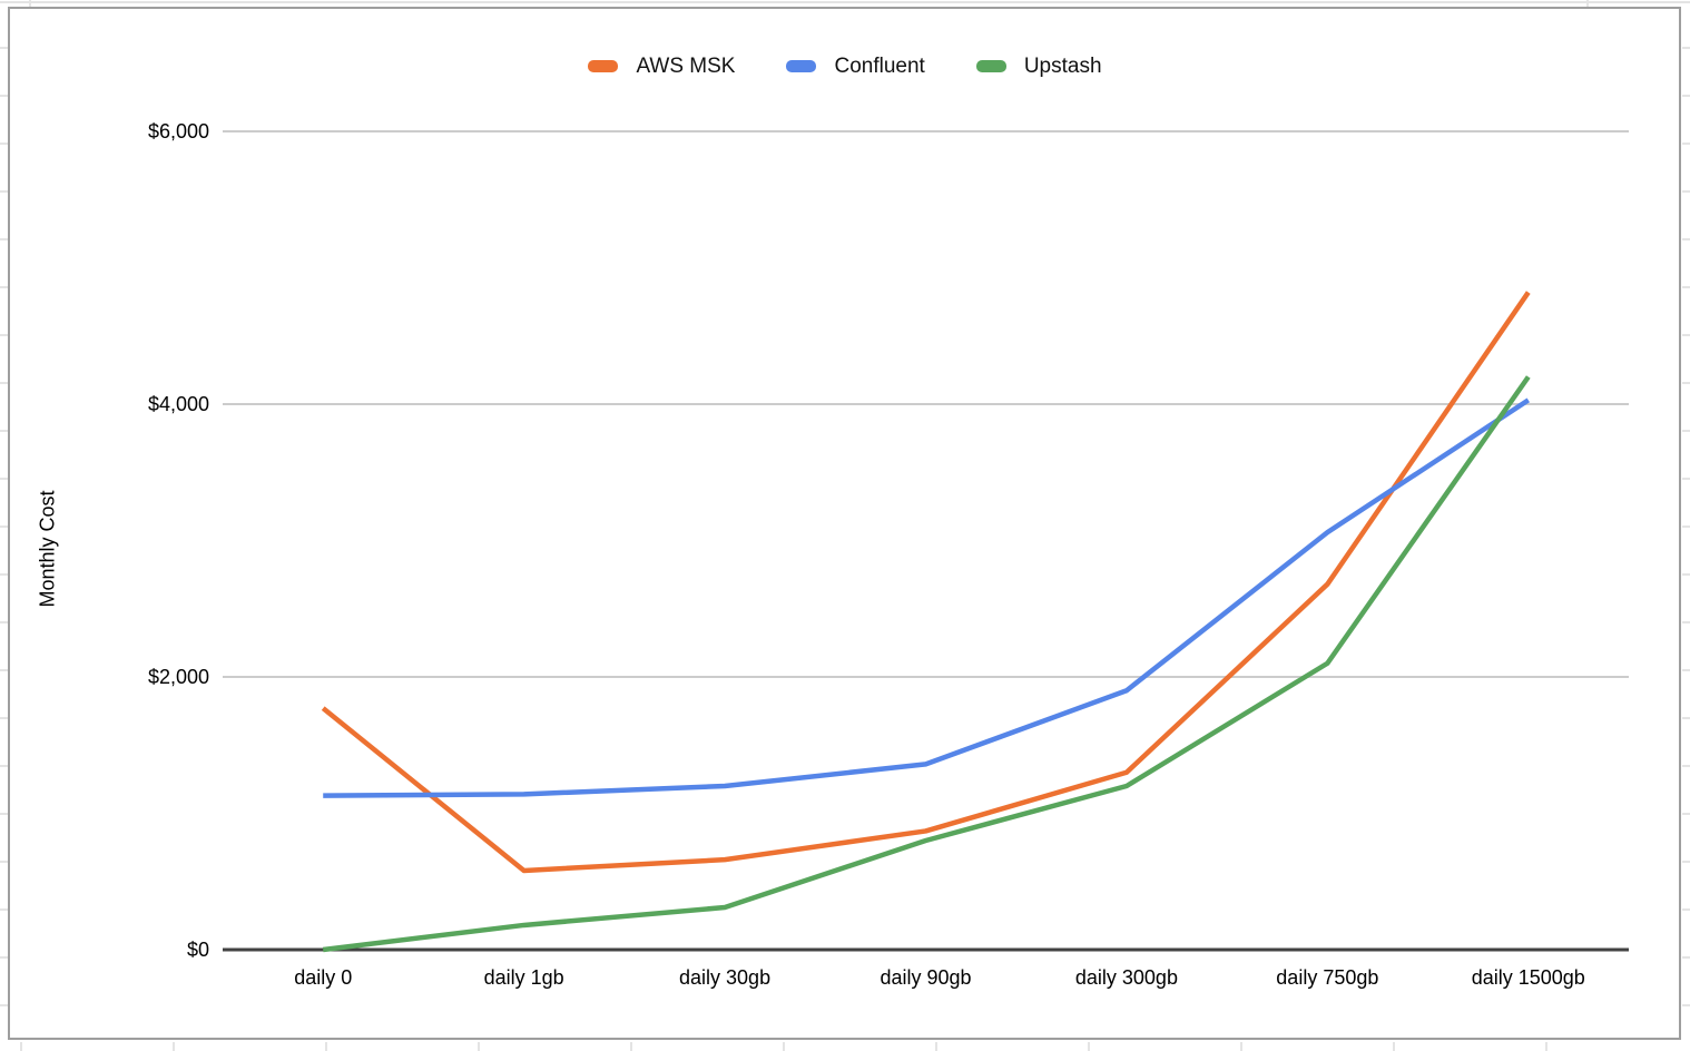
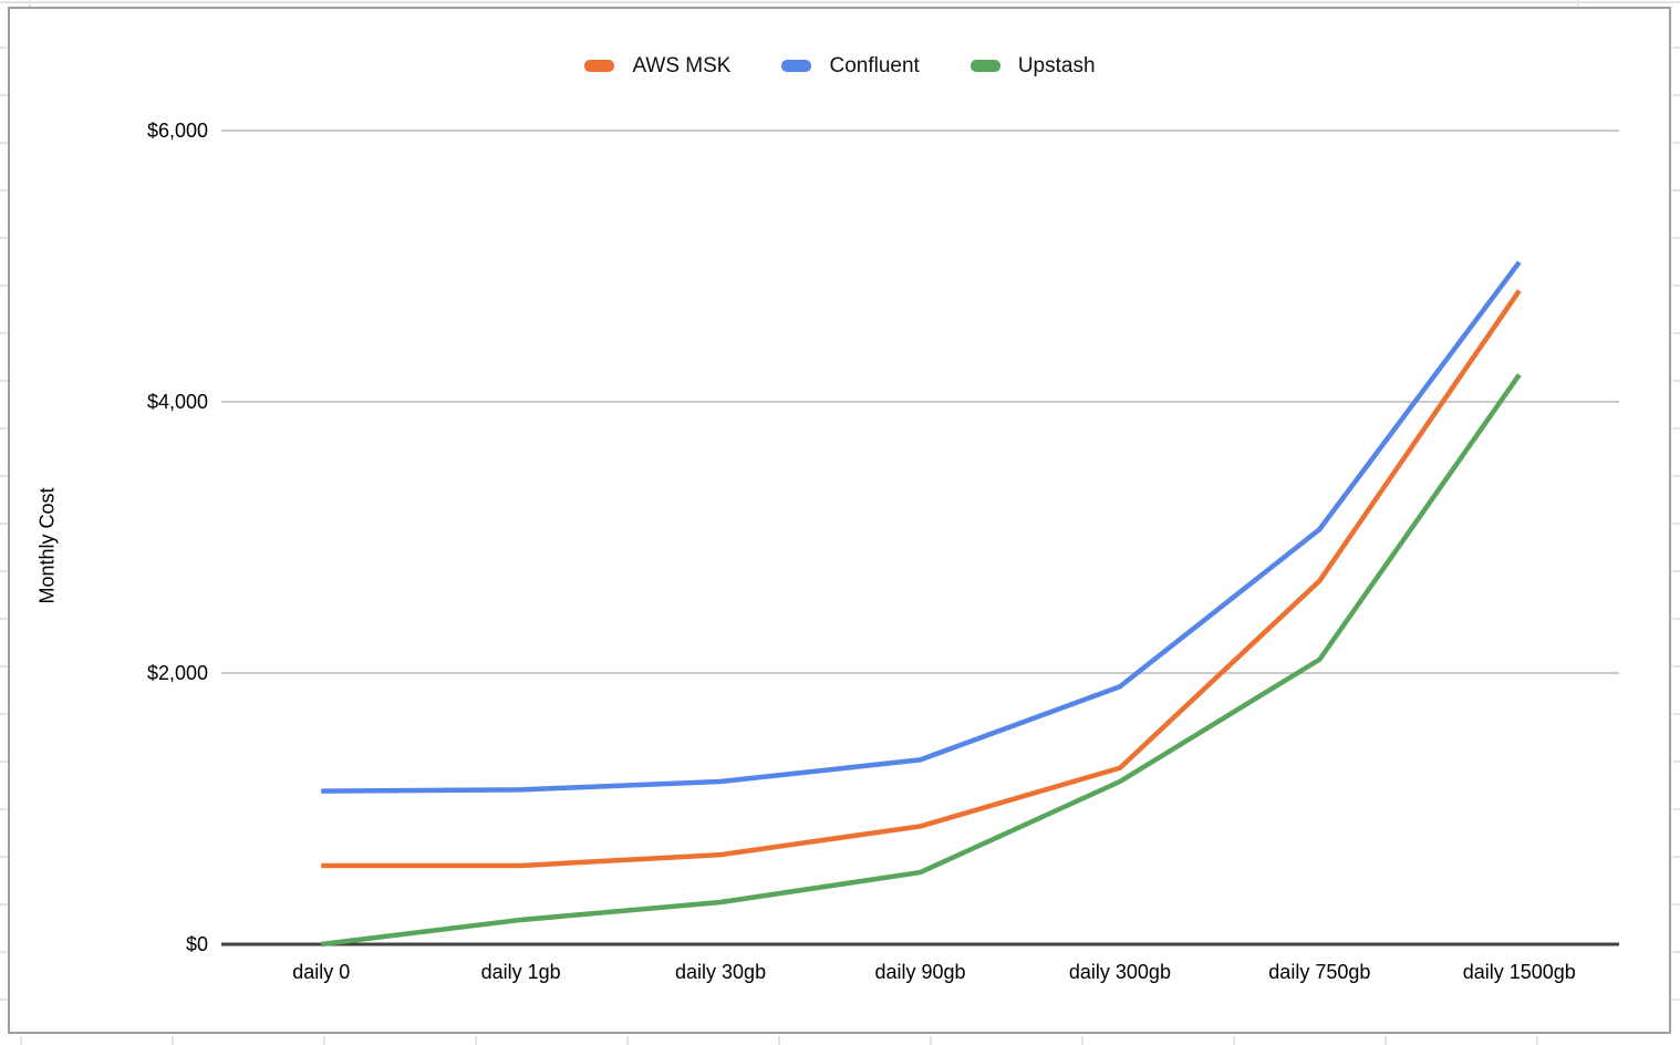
AWS MSK/daily 0: $1770 -> $580
Upstash/daily 90gb: $800 -> $530
Confluent/daily 1500gb: $4030 -> $5030
